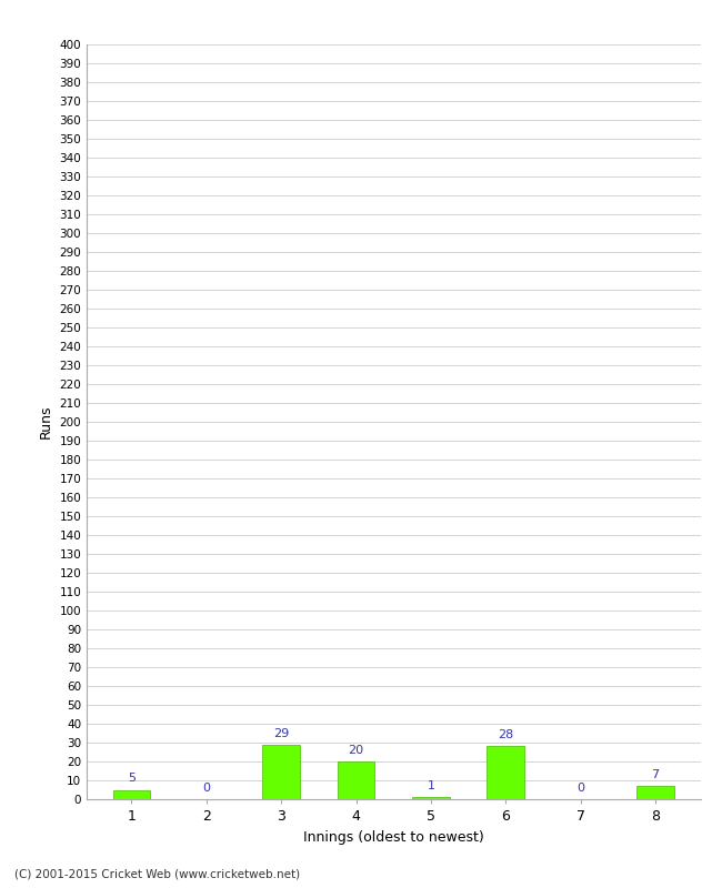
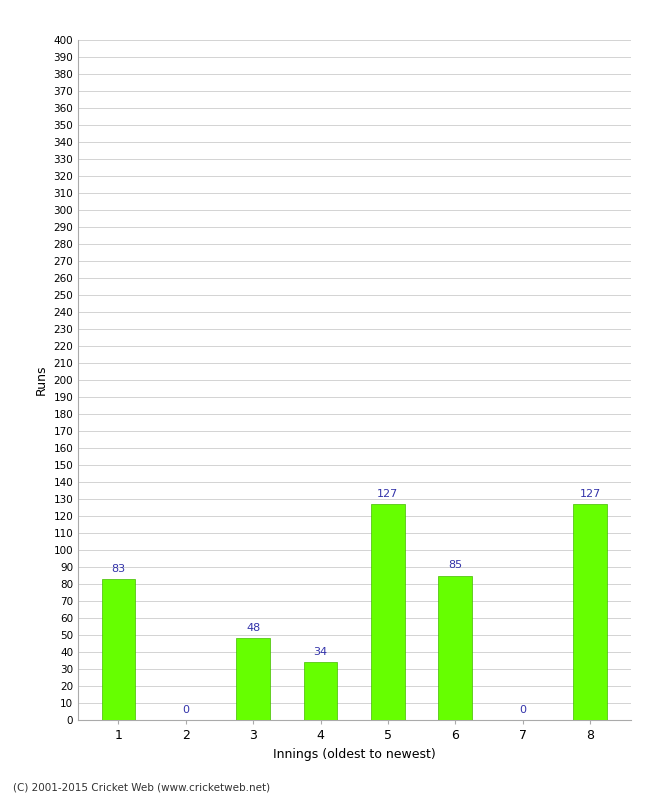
1: 5 -> 83
3: 29 -> 48
4: 20 -> 34
5: 1 -> 127
6: 28 -> 85
8: 7 -> 127
